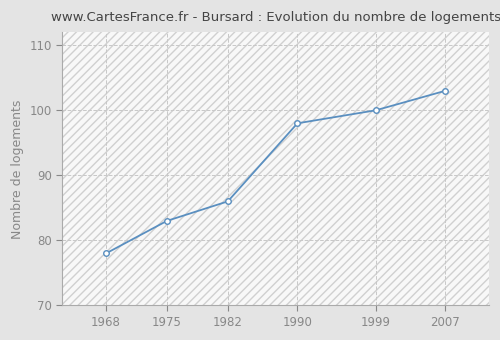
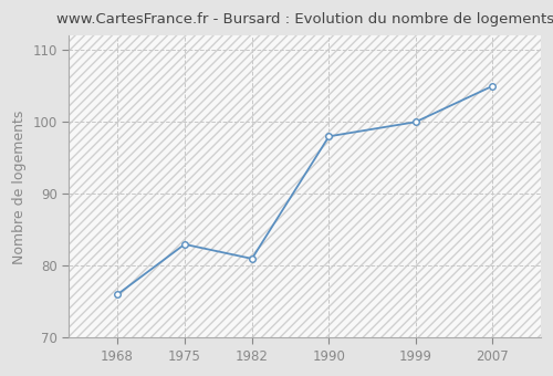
1968: 78 -> 76
1982: 86 -> 81
2007: 103 -> 105
